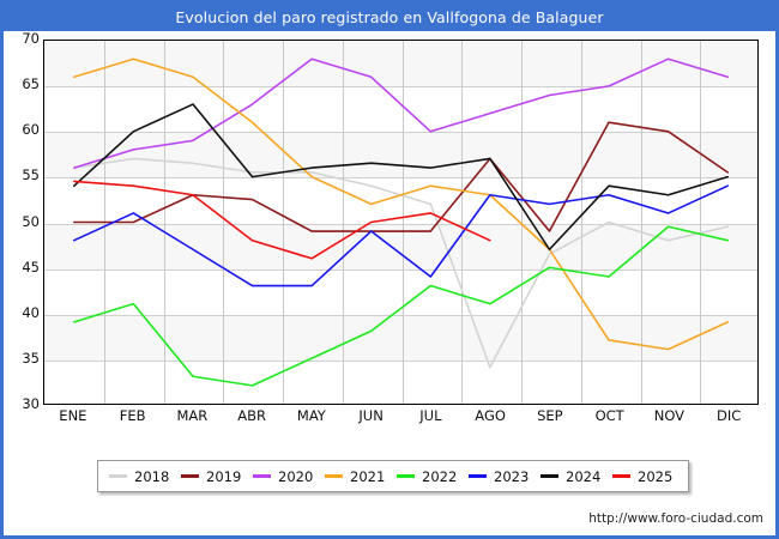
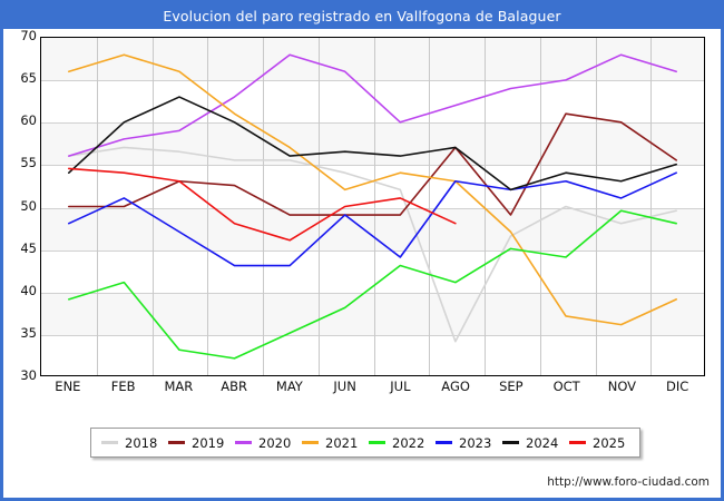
2024/ABR: 55 -> 60
2021/MAY: 55 -> 57
2024/SEP: 47 -> 52
